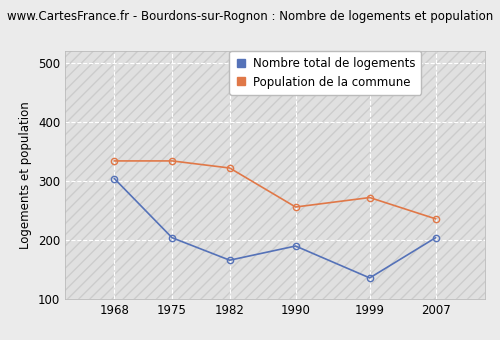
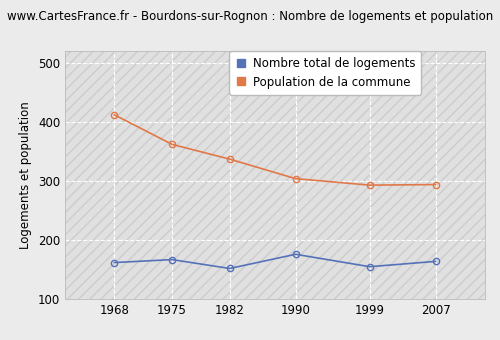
Nombre total de logements/1968: 304 -> 162
Population de la commune/1968: 334 -> 412
Nombre total de logements/1975: 204 -> 167
Population de la commune/1975: 334 -> 362
Nombre total de logements/1982: 166 -> 152
Population de la commune/1982: 322 -> 337
Nombre total de logements/1990: 190 -> 176
Population de la commune/1990: 256 -> 304
Nombre total de logements/1999: 136 -> 155
Population de la commune/1999: 272 -> 293
Nombre total de logements/2007: 204 -> 164
Population de la commune/2007: 236 -> 294
